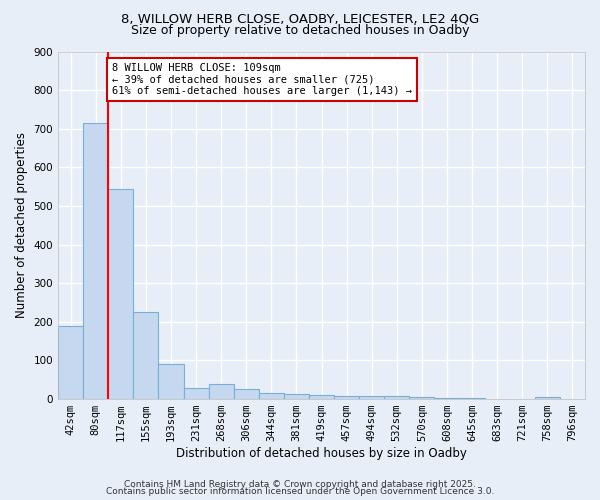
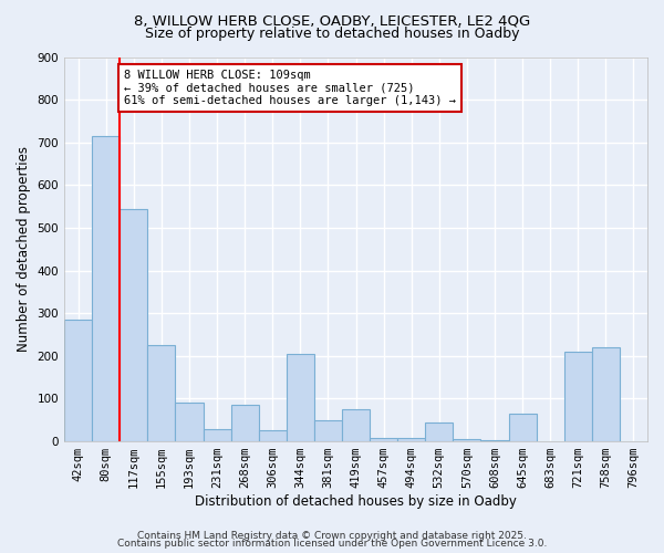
42sqm: 190 -> 285
268sqm: 40 -> 85
344sqm: 15 -> 205
381sqm: 12 -> 50
419sqm: 10 -> 75
532sqm: 7 -> 45
645sqm: 2 -> 65
721sqm: 1 -> 210
758sqm: 5 -> 220
